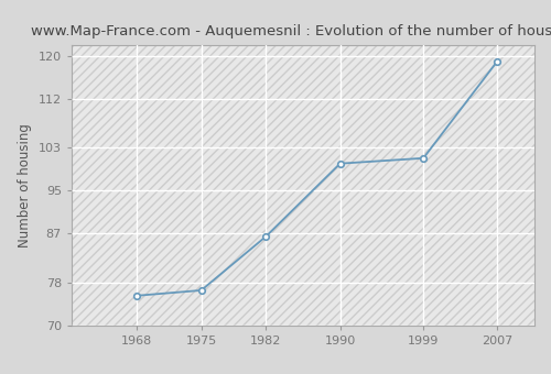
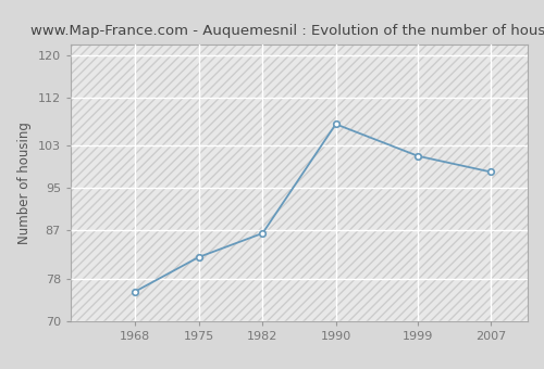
1975: 76.5 -> 82.0
1990: 100.0 -> 107.0
2007: 119.0 -> 98.0
